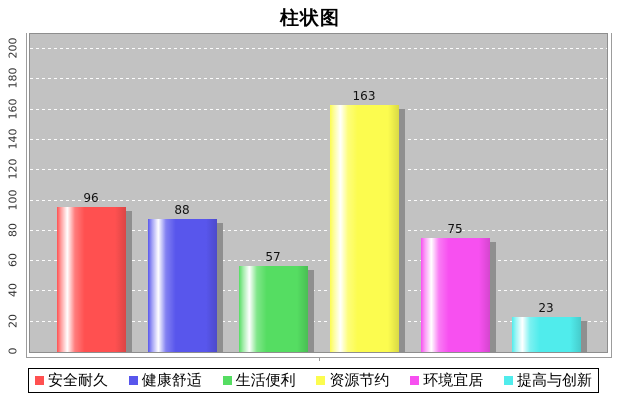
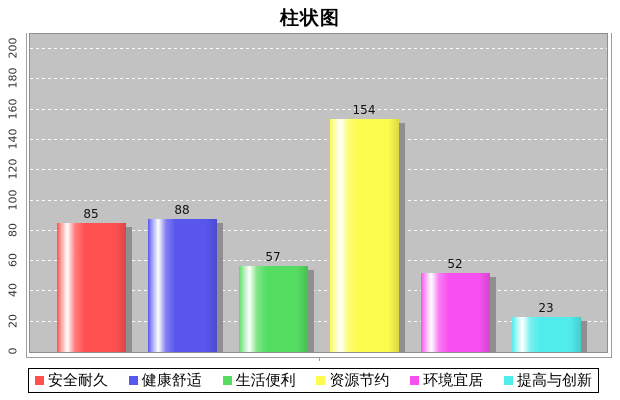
安全耐久: 96 -> 85
资源节约: 163 -> 154
环境宜居: 75 -> 52
